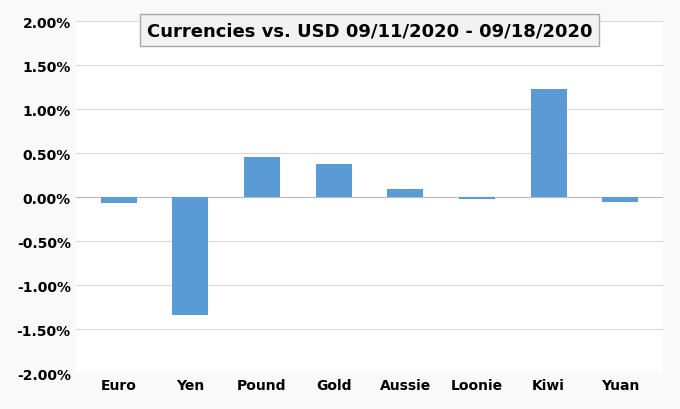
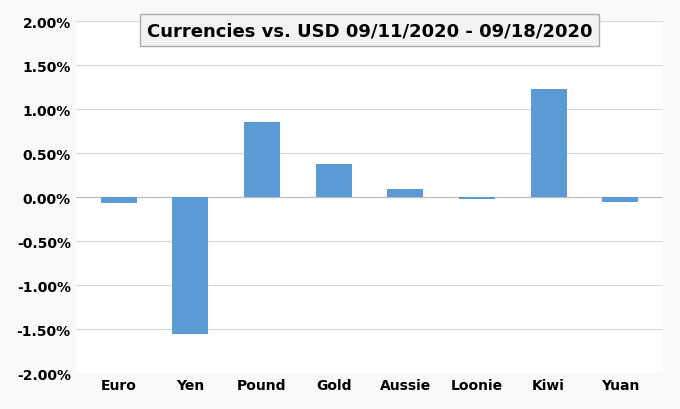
Yen: -1.34% -> -1.55%
Pound: 0.46% -> 0.85%
